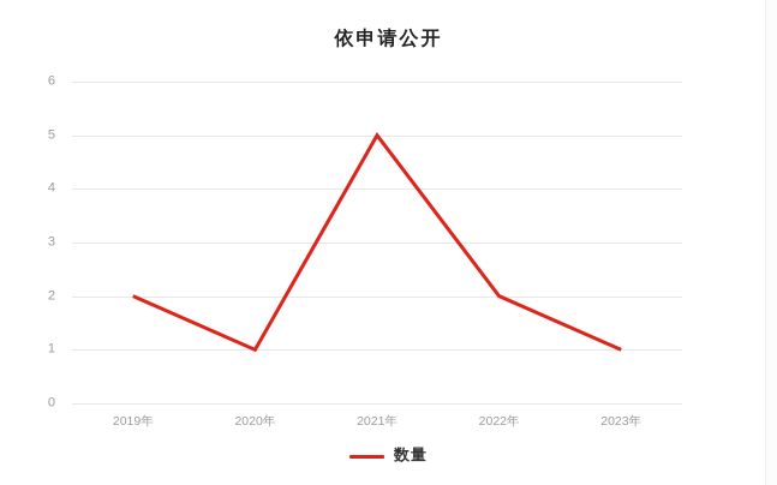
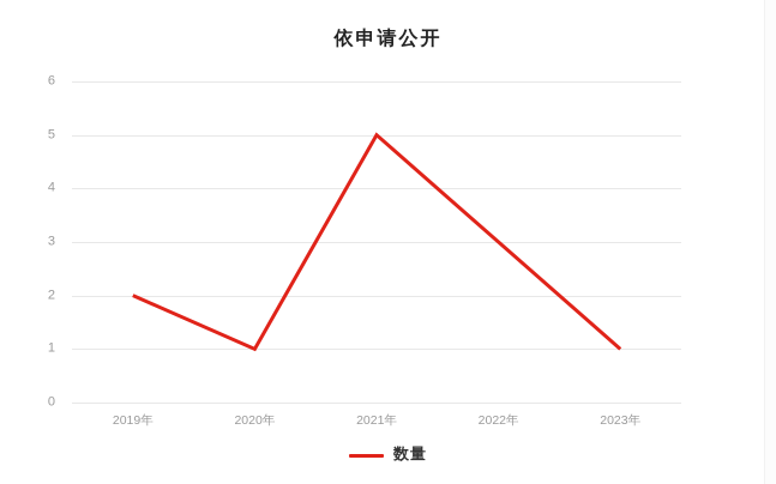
2022年: 2 -> 3
